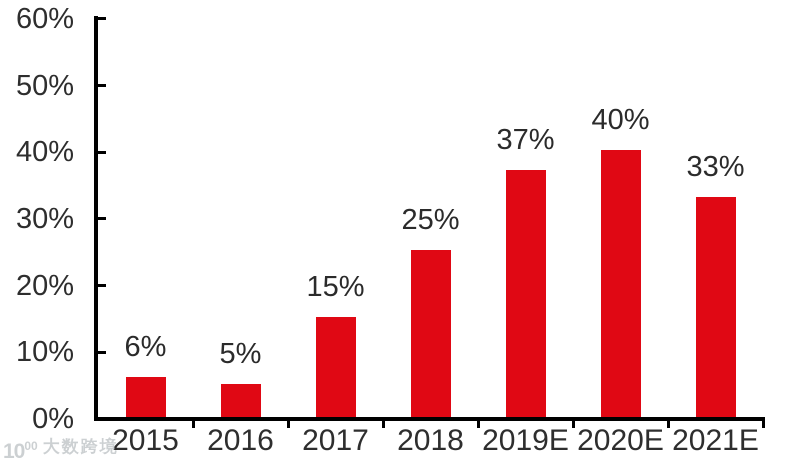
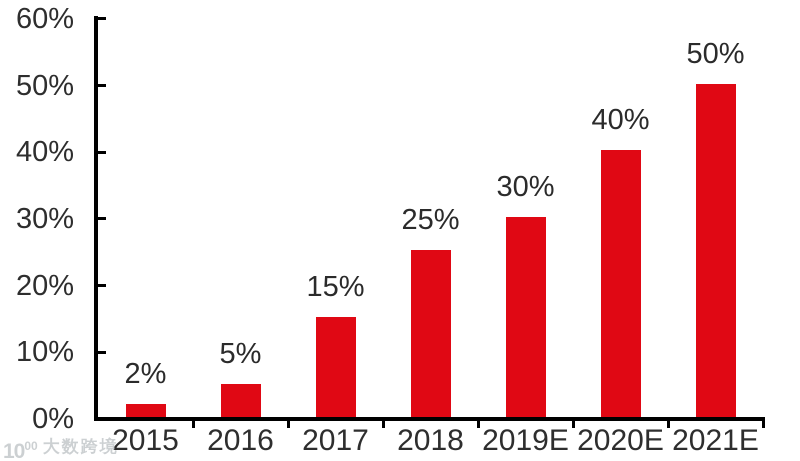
2015: 6% -> 2%
2019E: 37% -> 30%
2021E: 33% -> 50%
